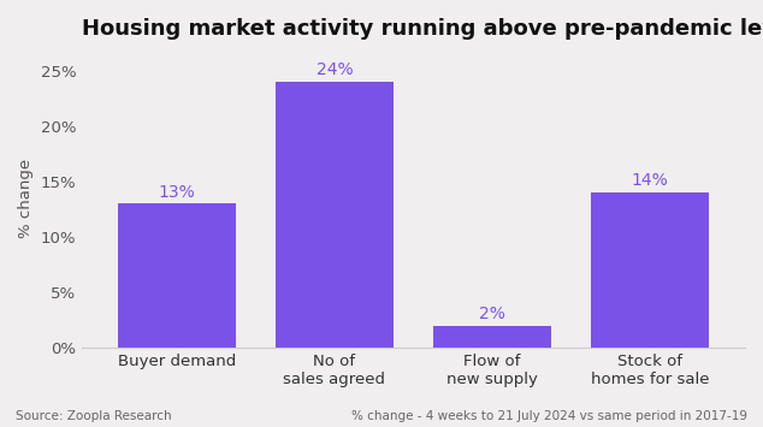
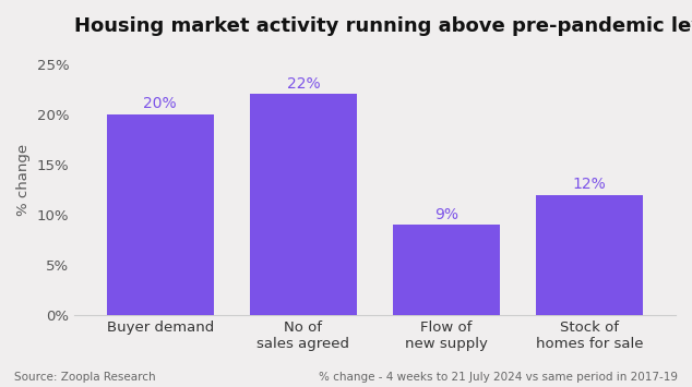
Buyer demand: 13% -> 20%
No of sales agreed: 24% -> 22%
Flow of new supply: 2% -> 9%
Stock of homes for sale: 14% -> 12%
